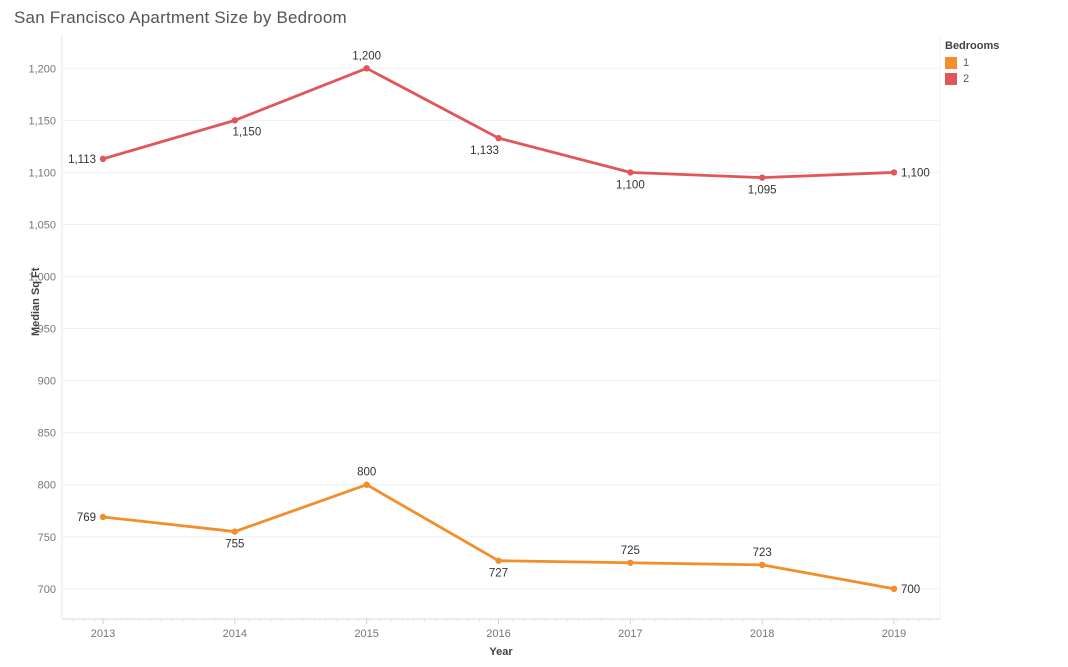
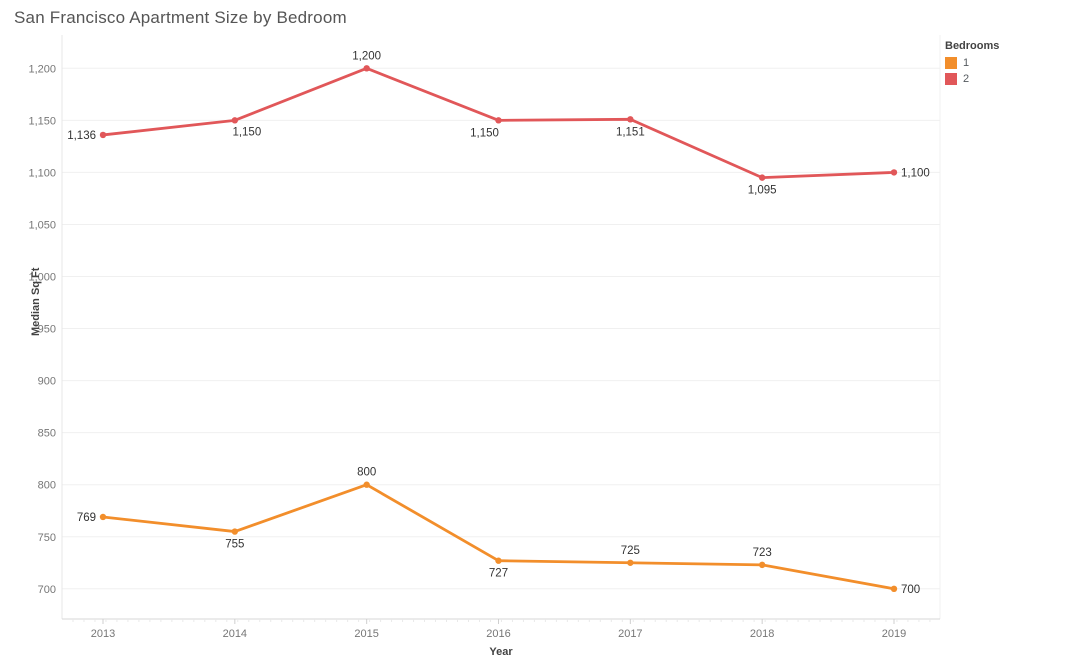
2/2013: 1,113 -> 1,136
2/2016: 1,133 -> 1,150
2/2017: 1,100 -> 1,151
